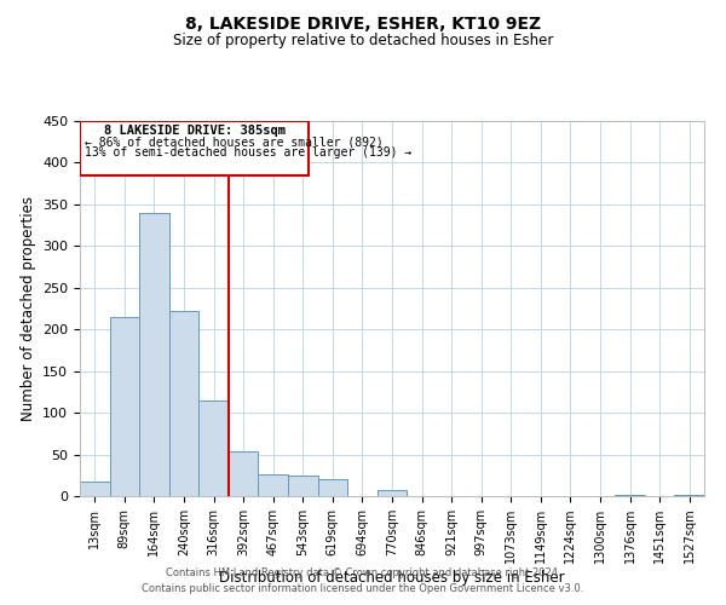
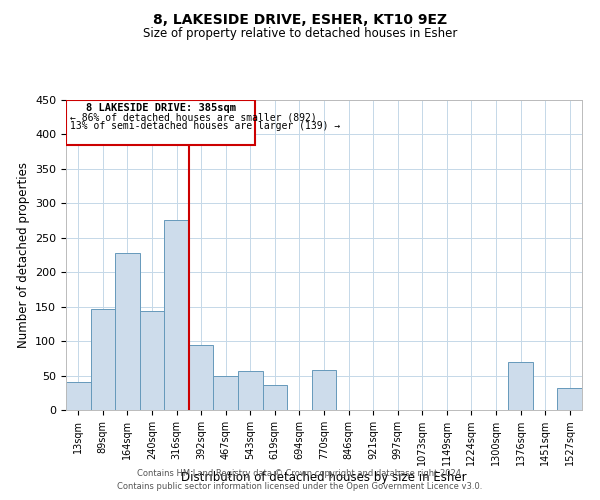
13sqm: 18 -> 40
89sqm: 215 -> 146
164sqm: 340 -> 228
240sqm: 222 -> 144
316sqm: 114 -> 276
392sqm: 53 -> 94
467sqm: 26 -> 50
543sqm: 25 -> 56
619sqm: 21 -> 36
770sqm: 7 -> 58
1376sqm: 2 -> 70
1527sqm: 2 -> 32
